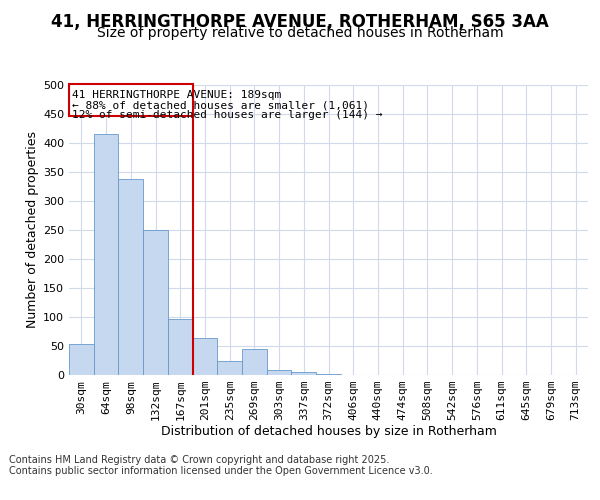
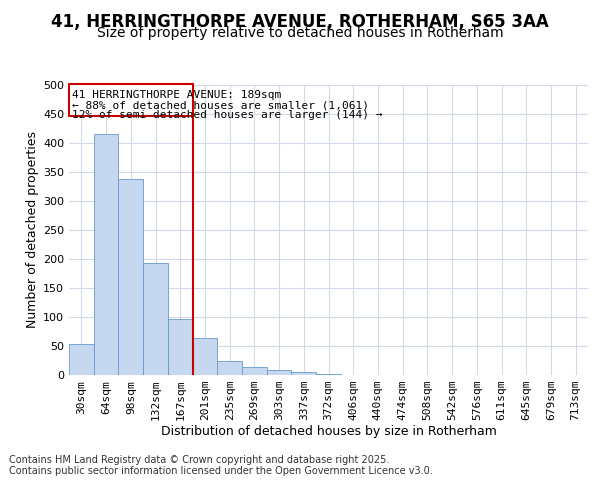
132sqm: 250 -> 193
269sqm: 44 -> 13
